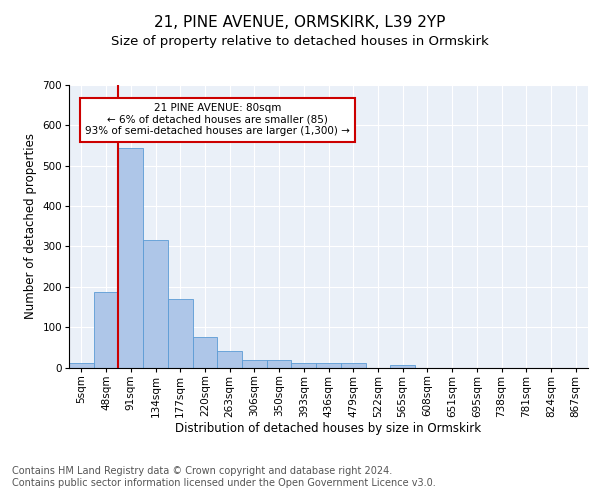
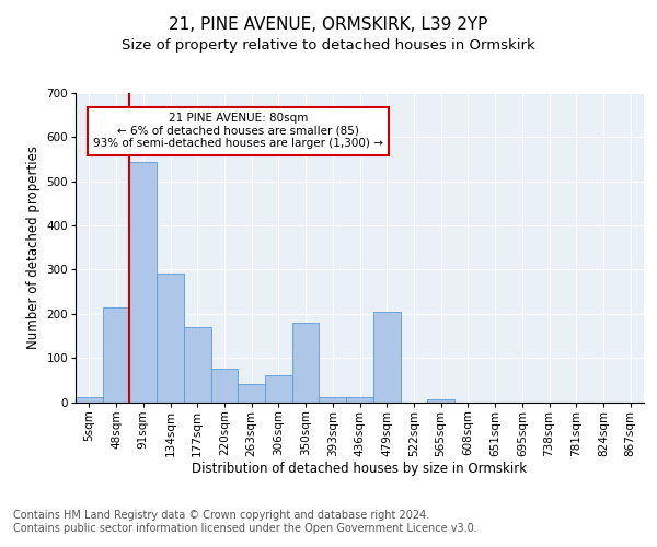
48sqm: 188 -> 215
134sqm: 315 -> 290
306sqm: 18 -> 60
350sqm: 18 -> 180
479sqm: 12 -> 205
